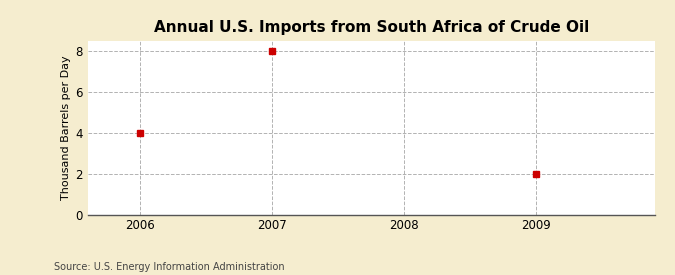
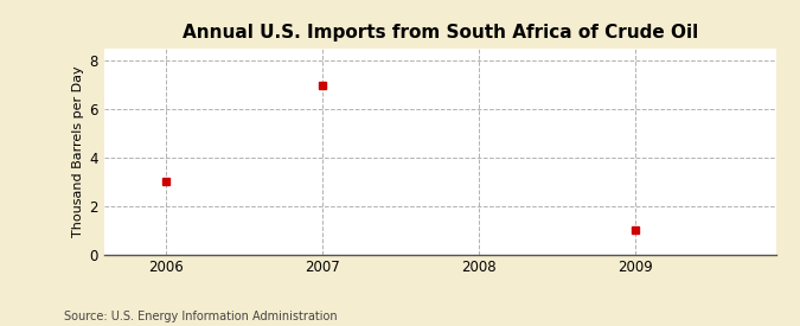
2006: 4 -> 3
2007: 8 -> 7
2009: 2 -> 1
